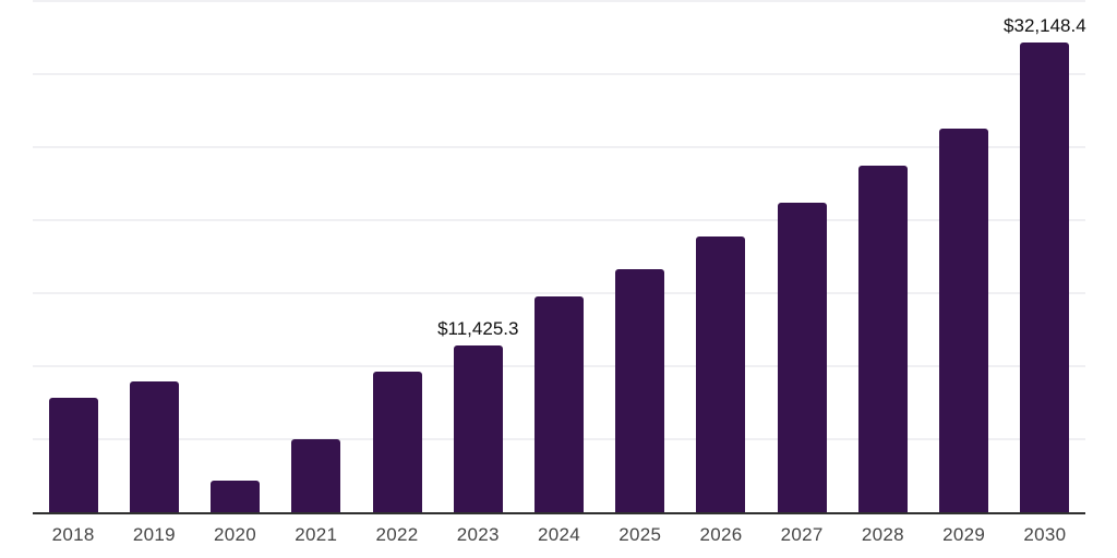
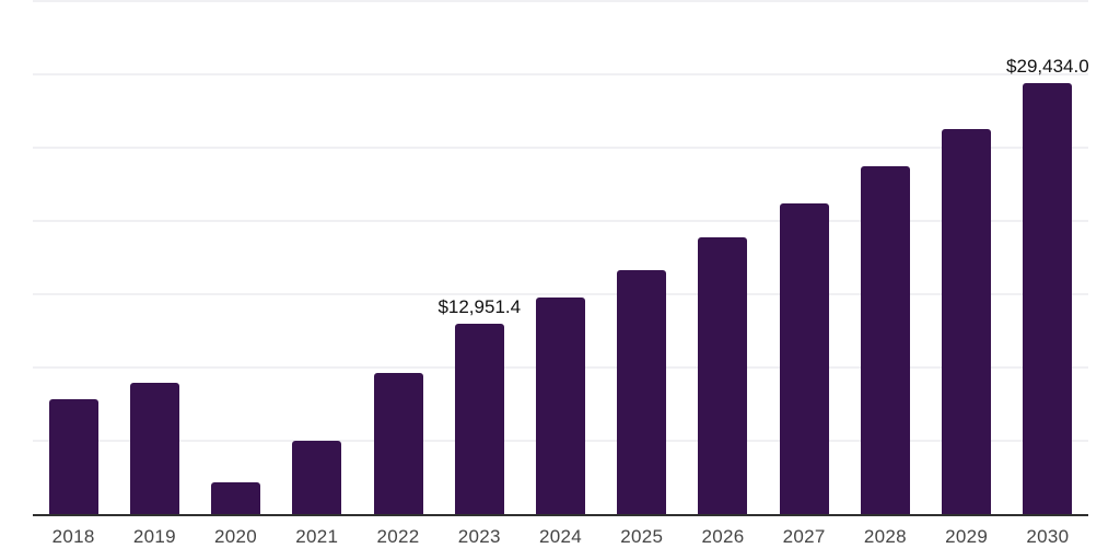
2023: $11,425.3 -> $12,951.4
2030: $32,148.4 -> $29,434.0
